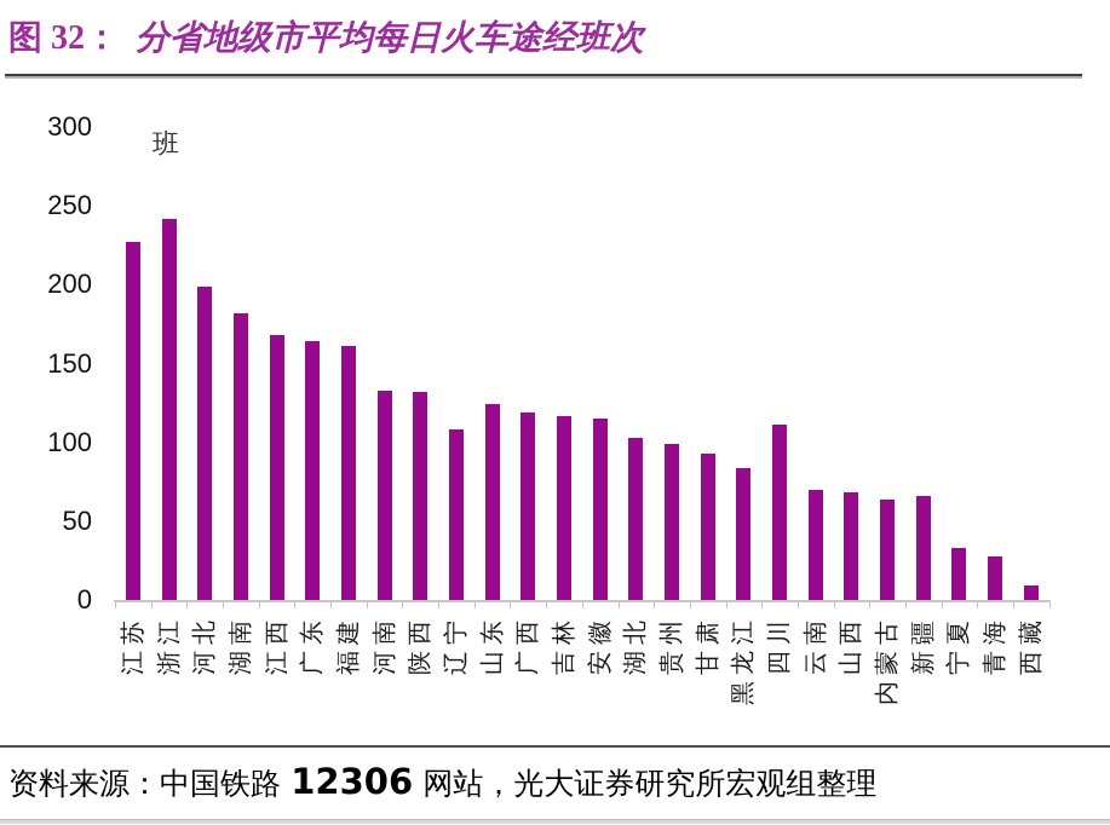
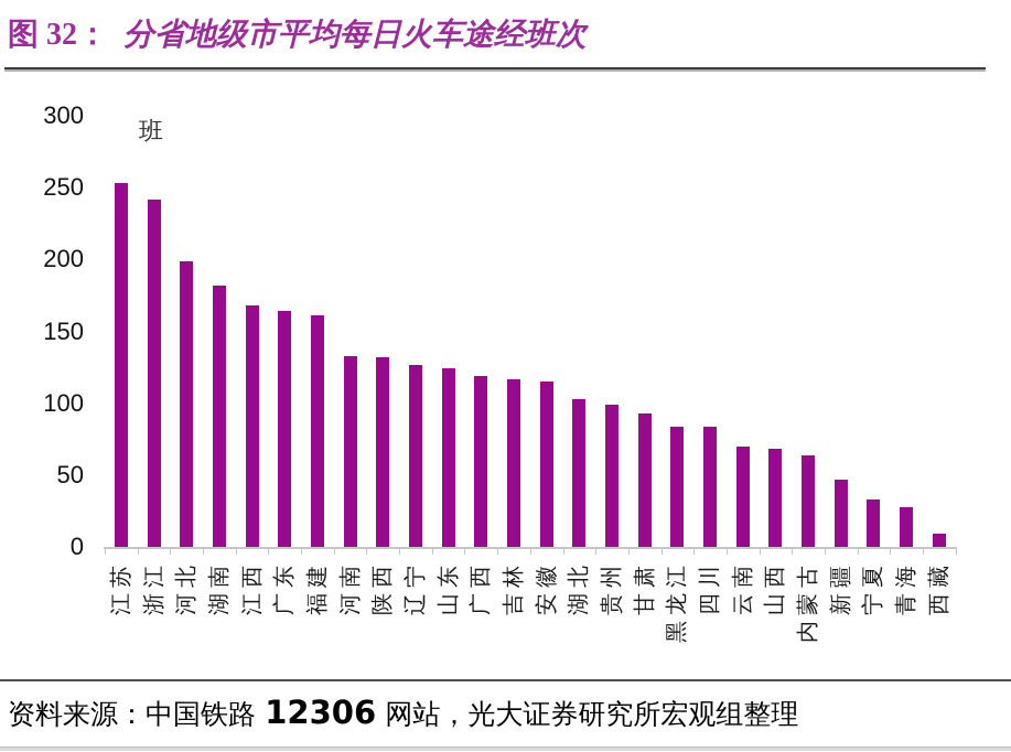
江苏: 227 -> 253
辽宁: 108 -> 127
四川: 111 -> 84
新疆: 66 -> 47
